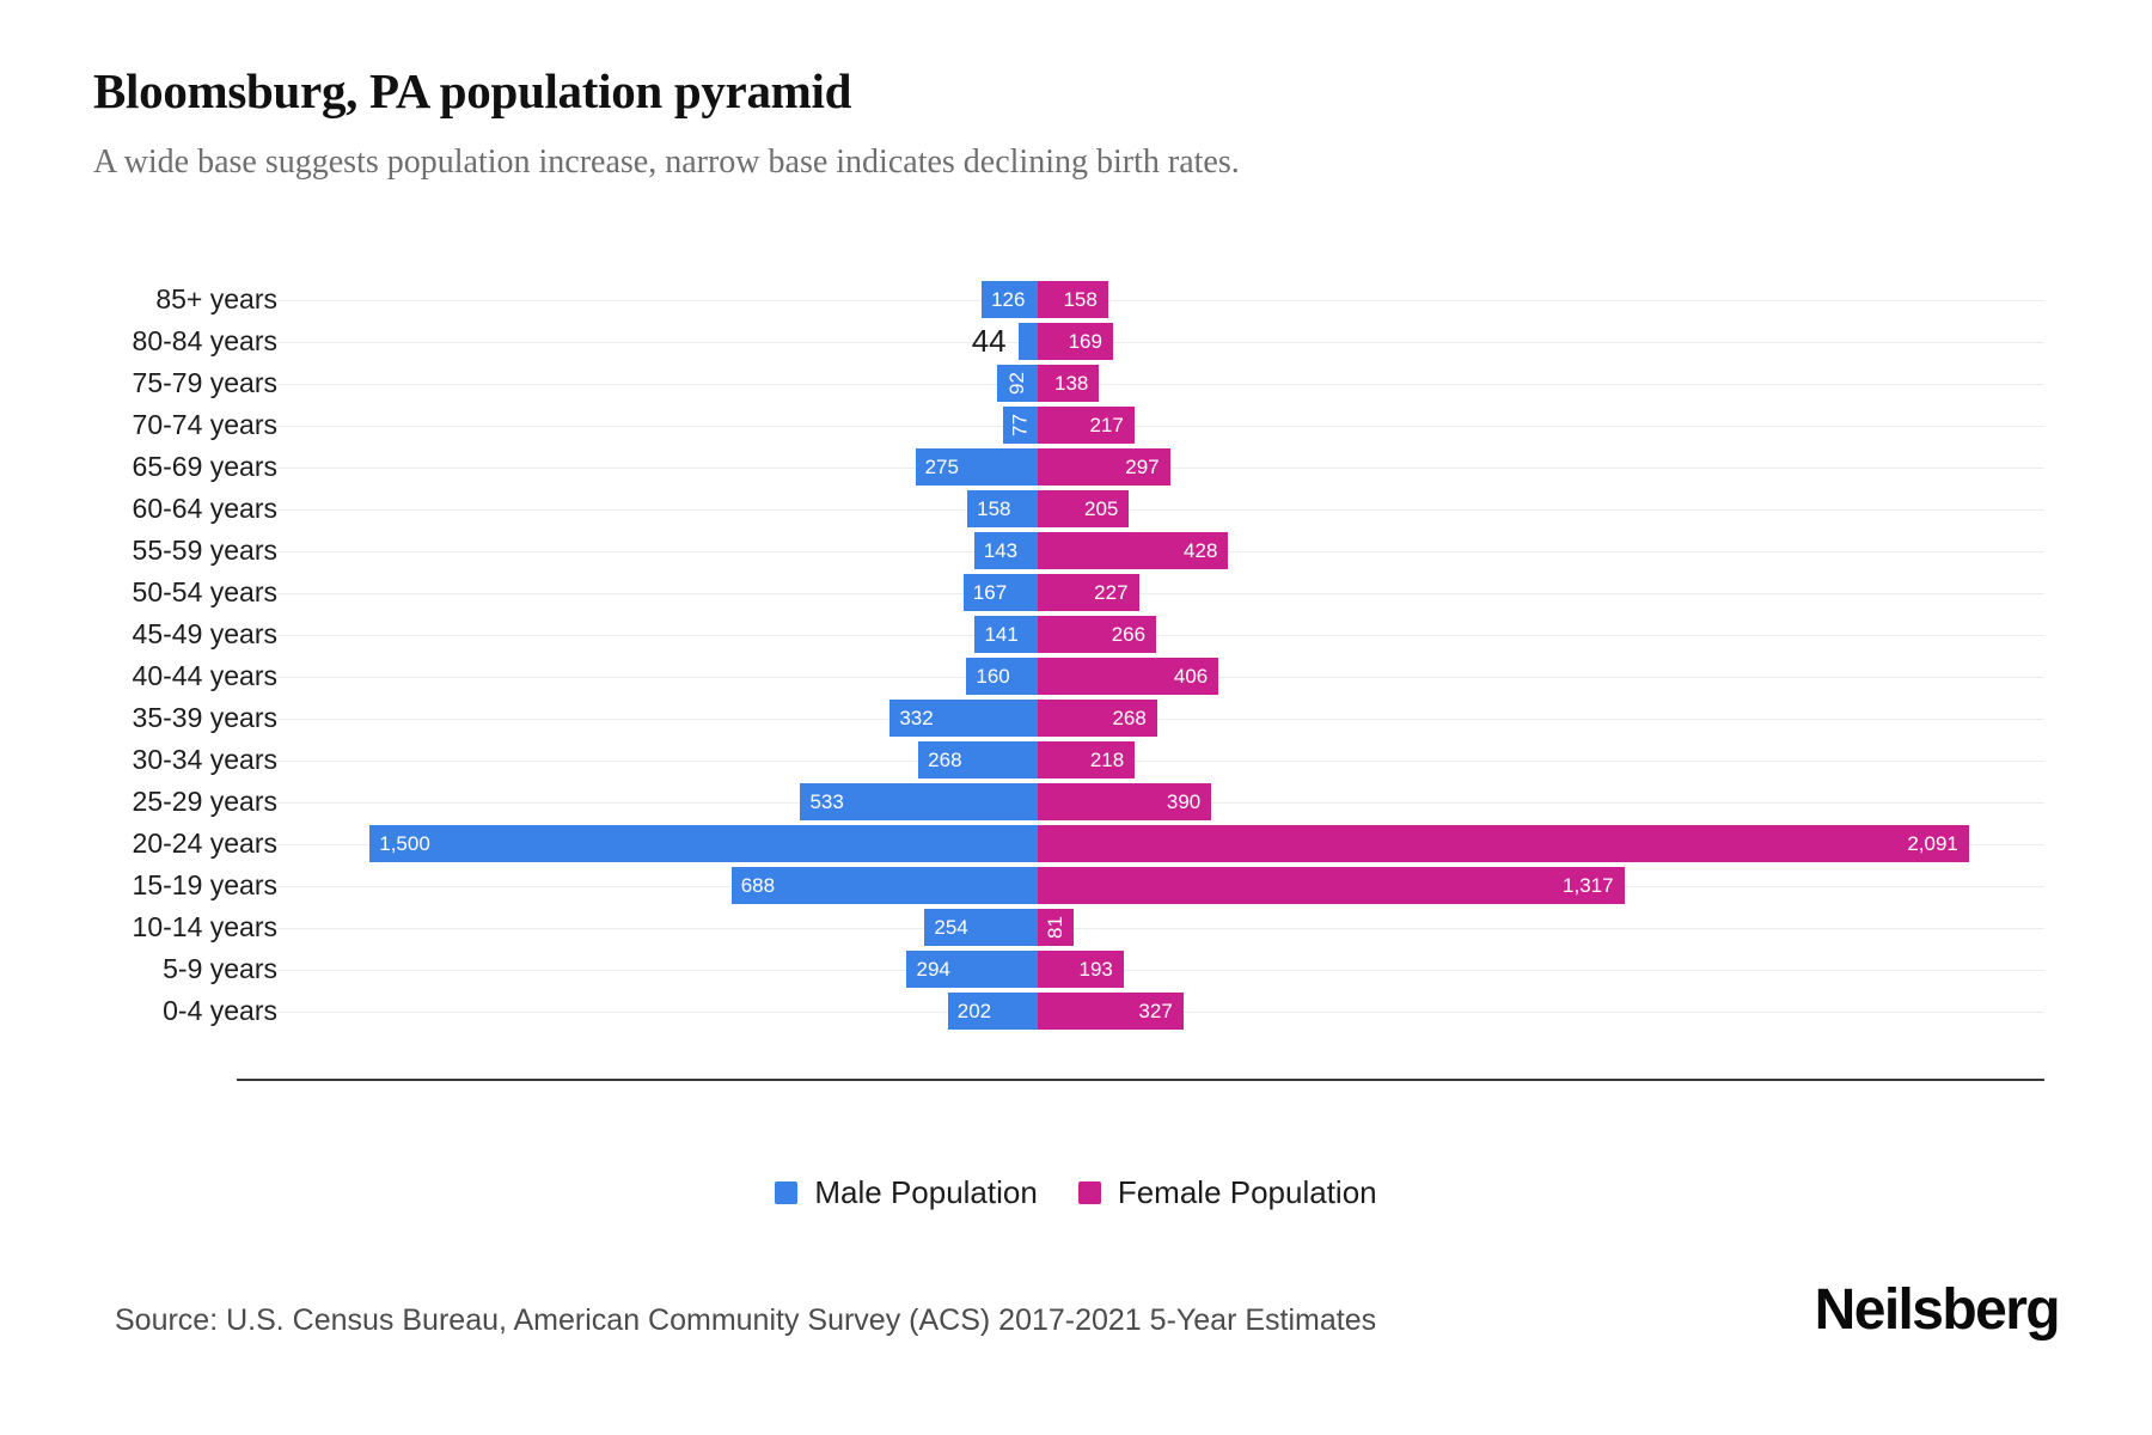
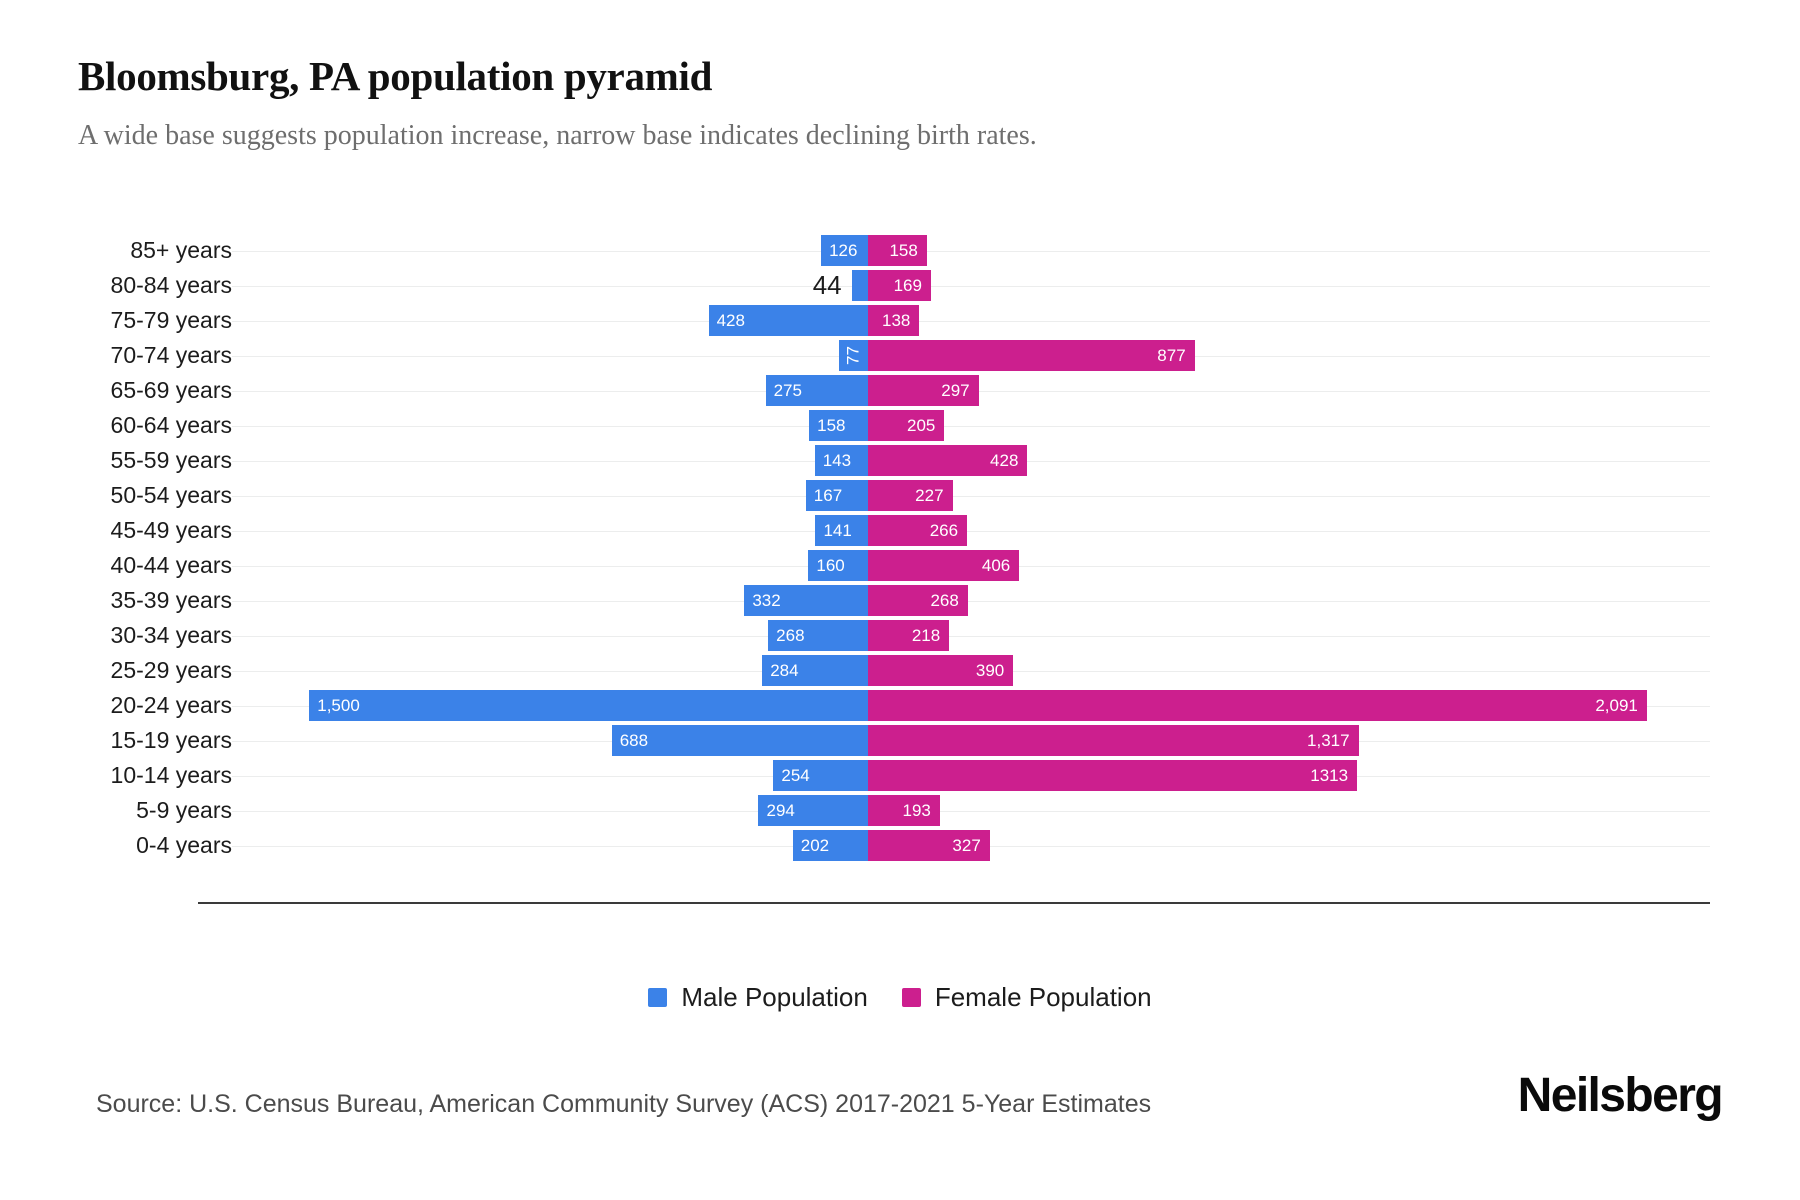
Male Population/75-79 years: 92 -> 428
Female Population/70-74 years: 217 -> 877
Male Population/25-29 years: 533 -> 284
Female Population/10-14 years: 81 -> 1313
